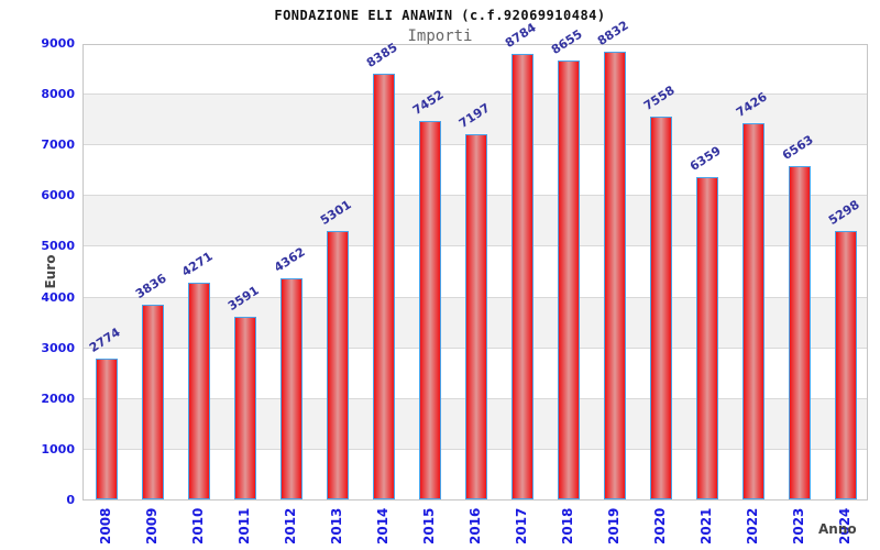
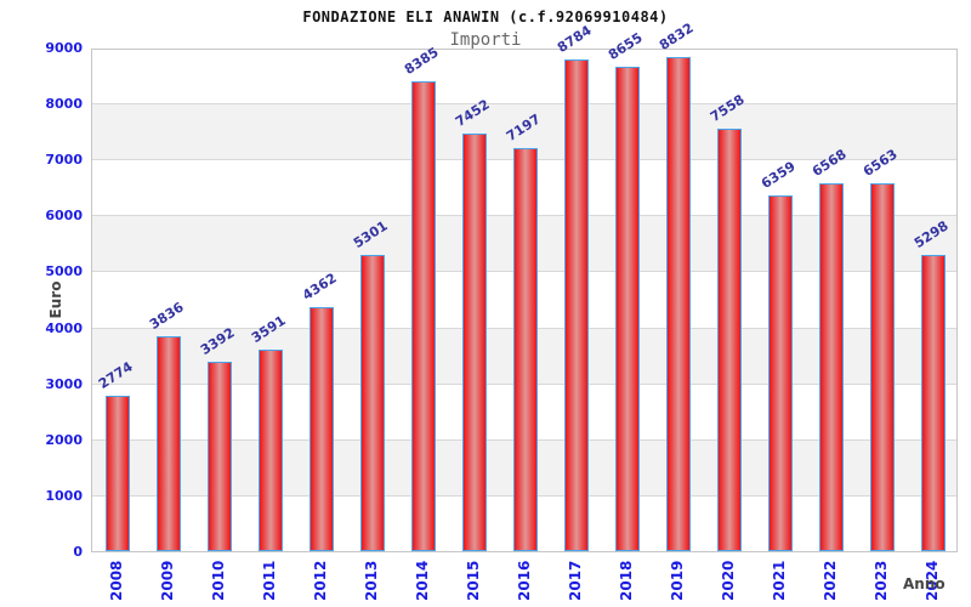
2010: 4271 -> 3392
2022: 7426 -> 6568
